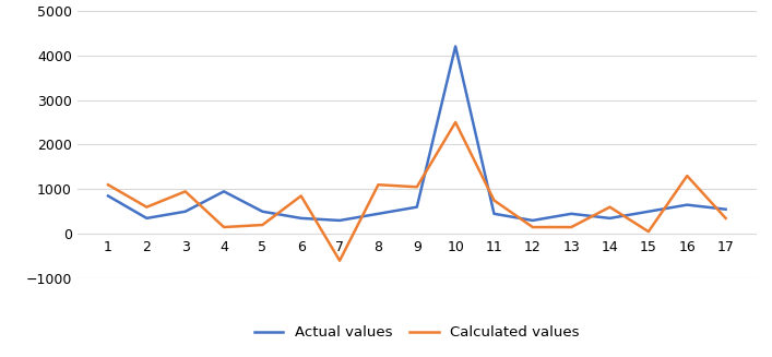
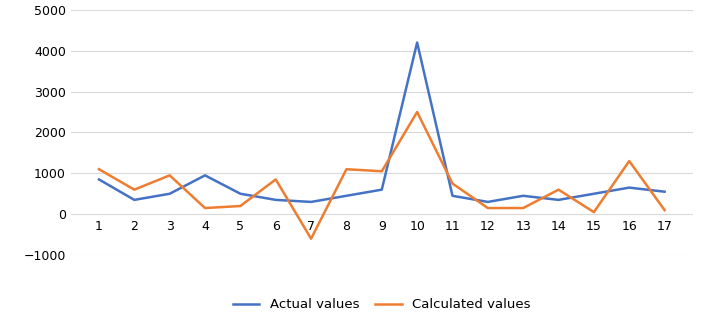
Calculated values/17: 350 -> 100
